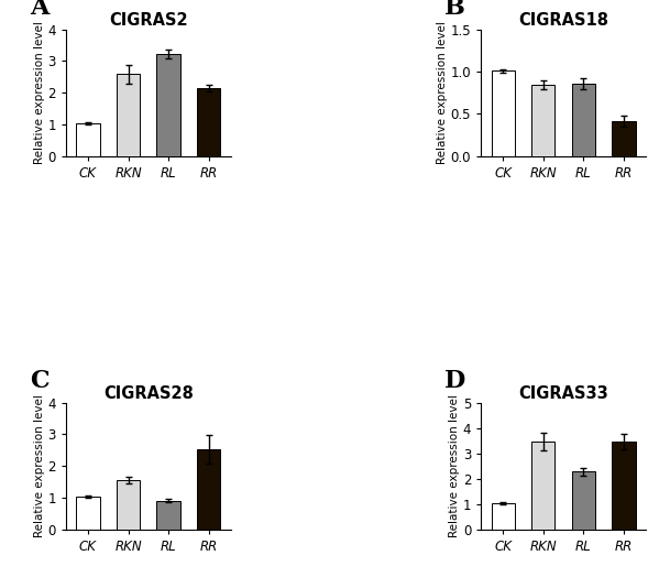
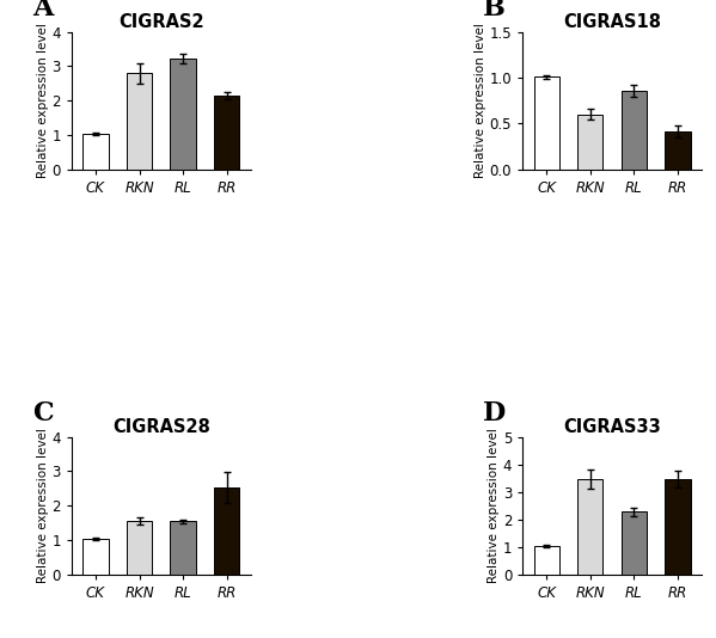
CIGRAS2/RKN: 2.58 -> 2.80
CIGRAS18/RKN: 0.84 -> 0.60
CIGRAS28/RL: 0.90 -> 1.55
